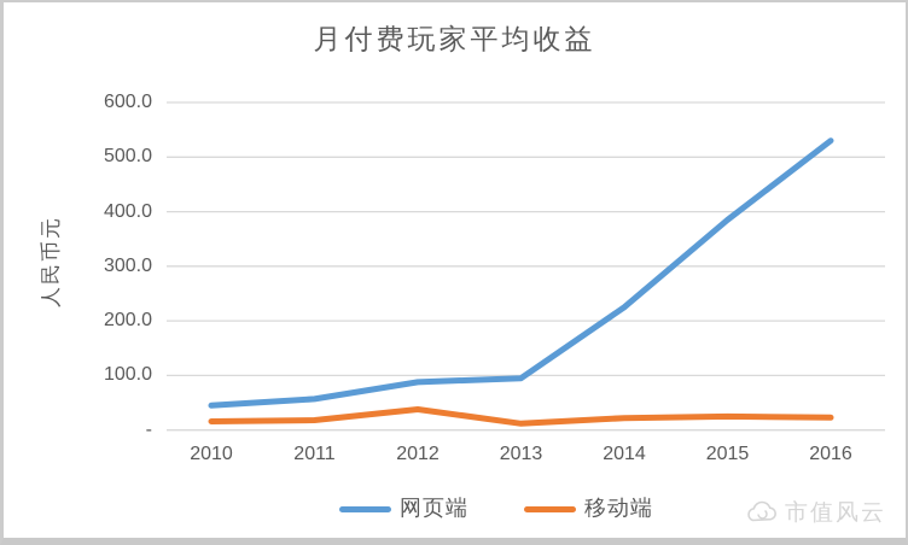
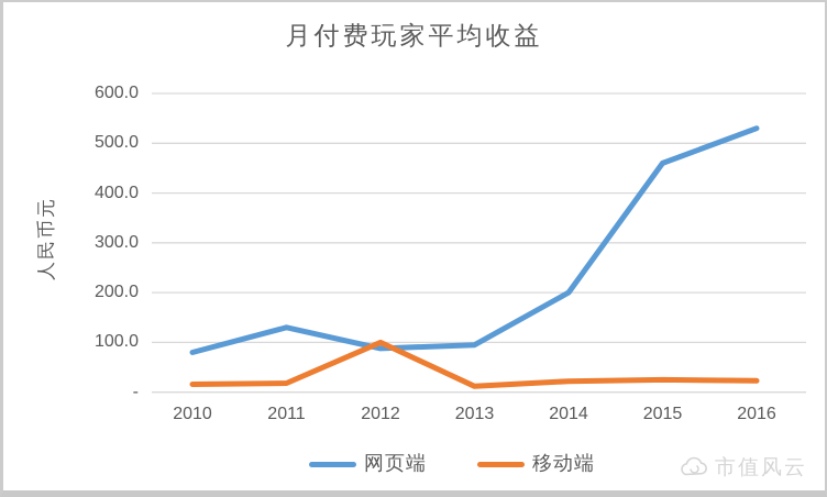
网页端/2010: 40 -> 80
网页端/2011: 60 -> 130
移动端/2012: 40 -> 100
网页端/2014: 220 -> 200
网页端/2015: 380 -> 460
